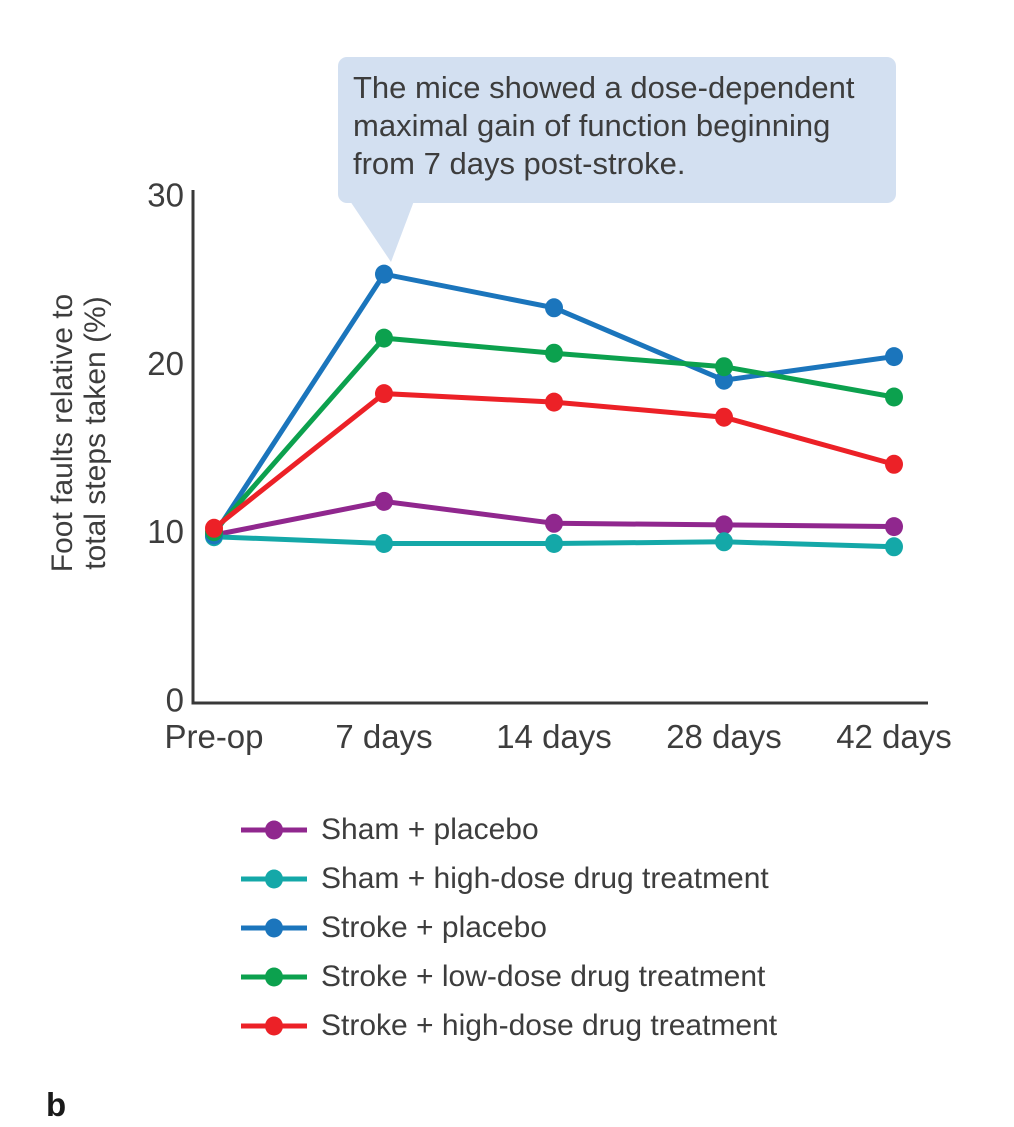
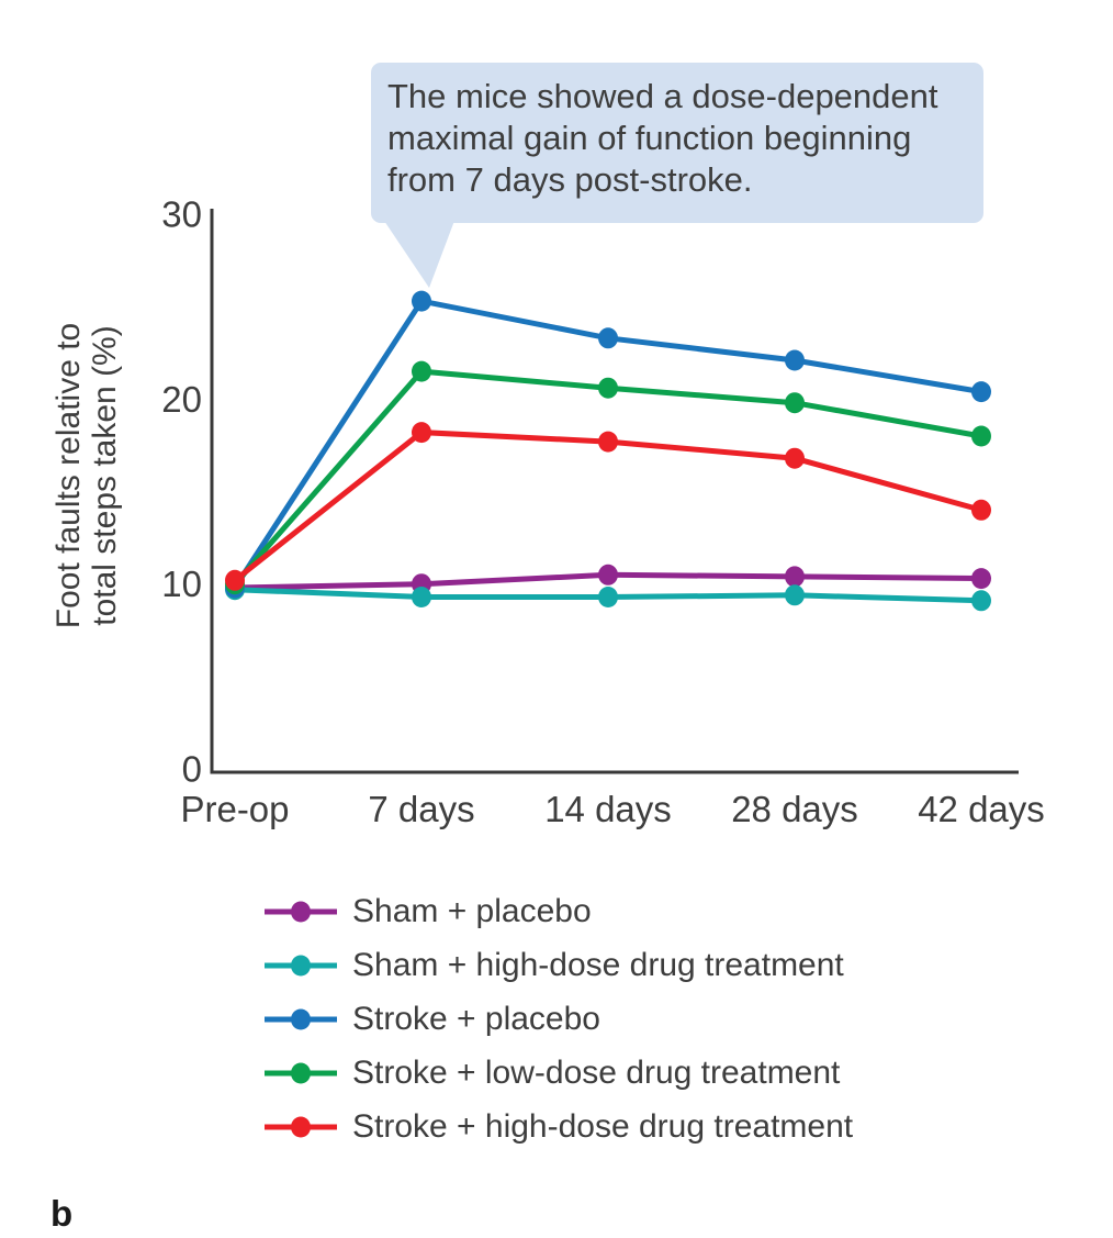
Sham + placebo/7 days: 11.8 -> 10.0
Stroke + placebo/28 days: 19.0 -> 22.1
